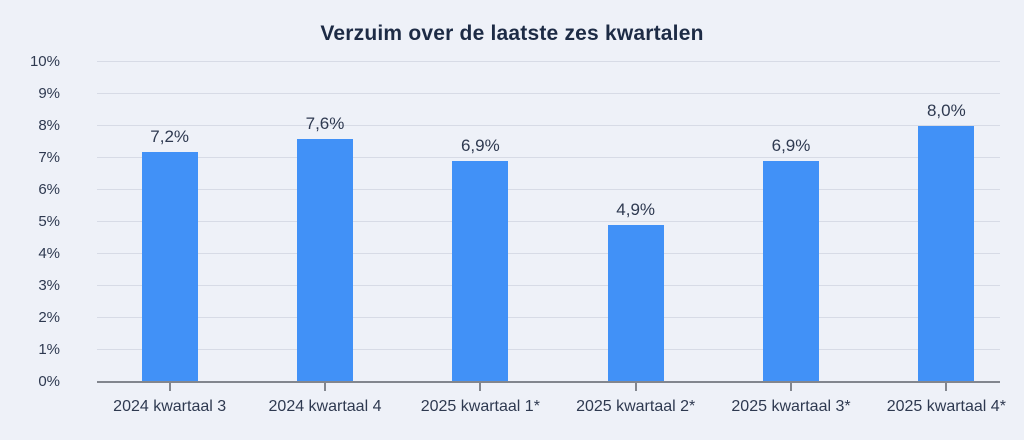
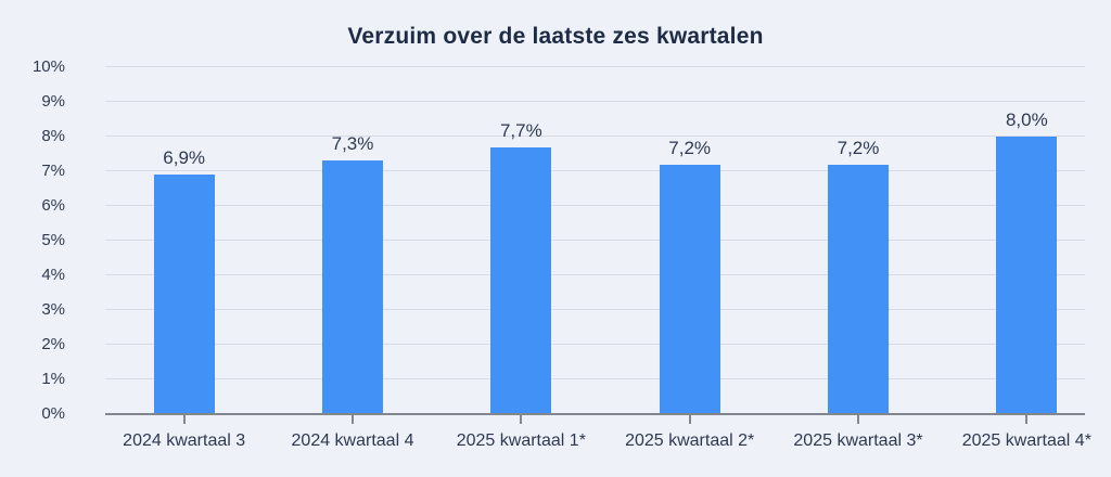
2024 kwartaal 3: 7,2% -> 6,9%
2024 kwartaal 4: 7,6% -> 7,3%
2025 kwartaal 1*: 6,9% -> 7,7%
2025 kwartaal 2*: 4,9% -> 7,2%
2025 kwartaal 3*: 6,9% -> 7,2%
